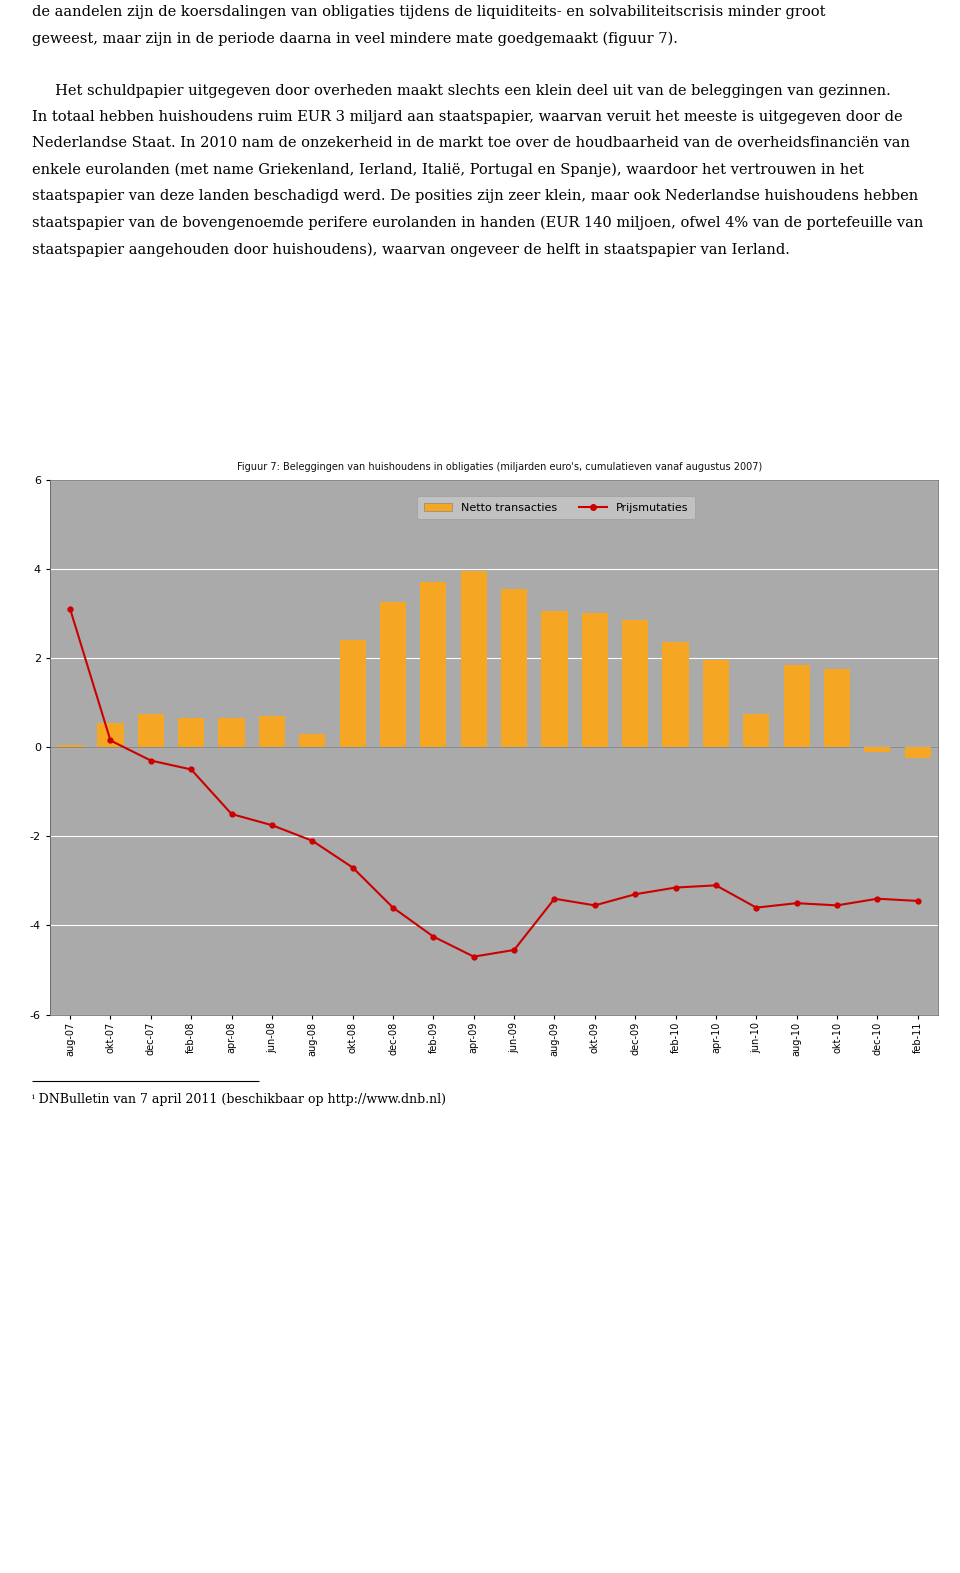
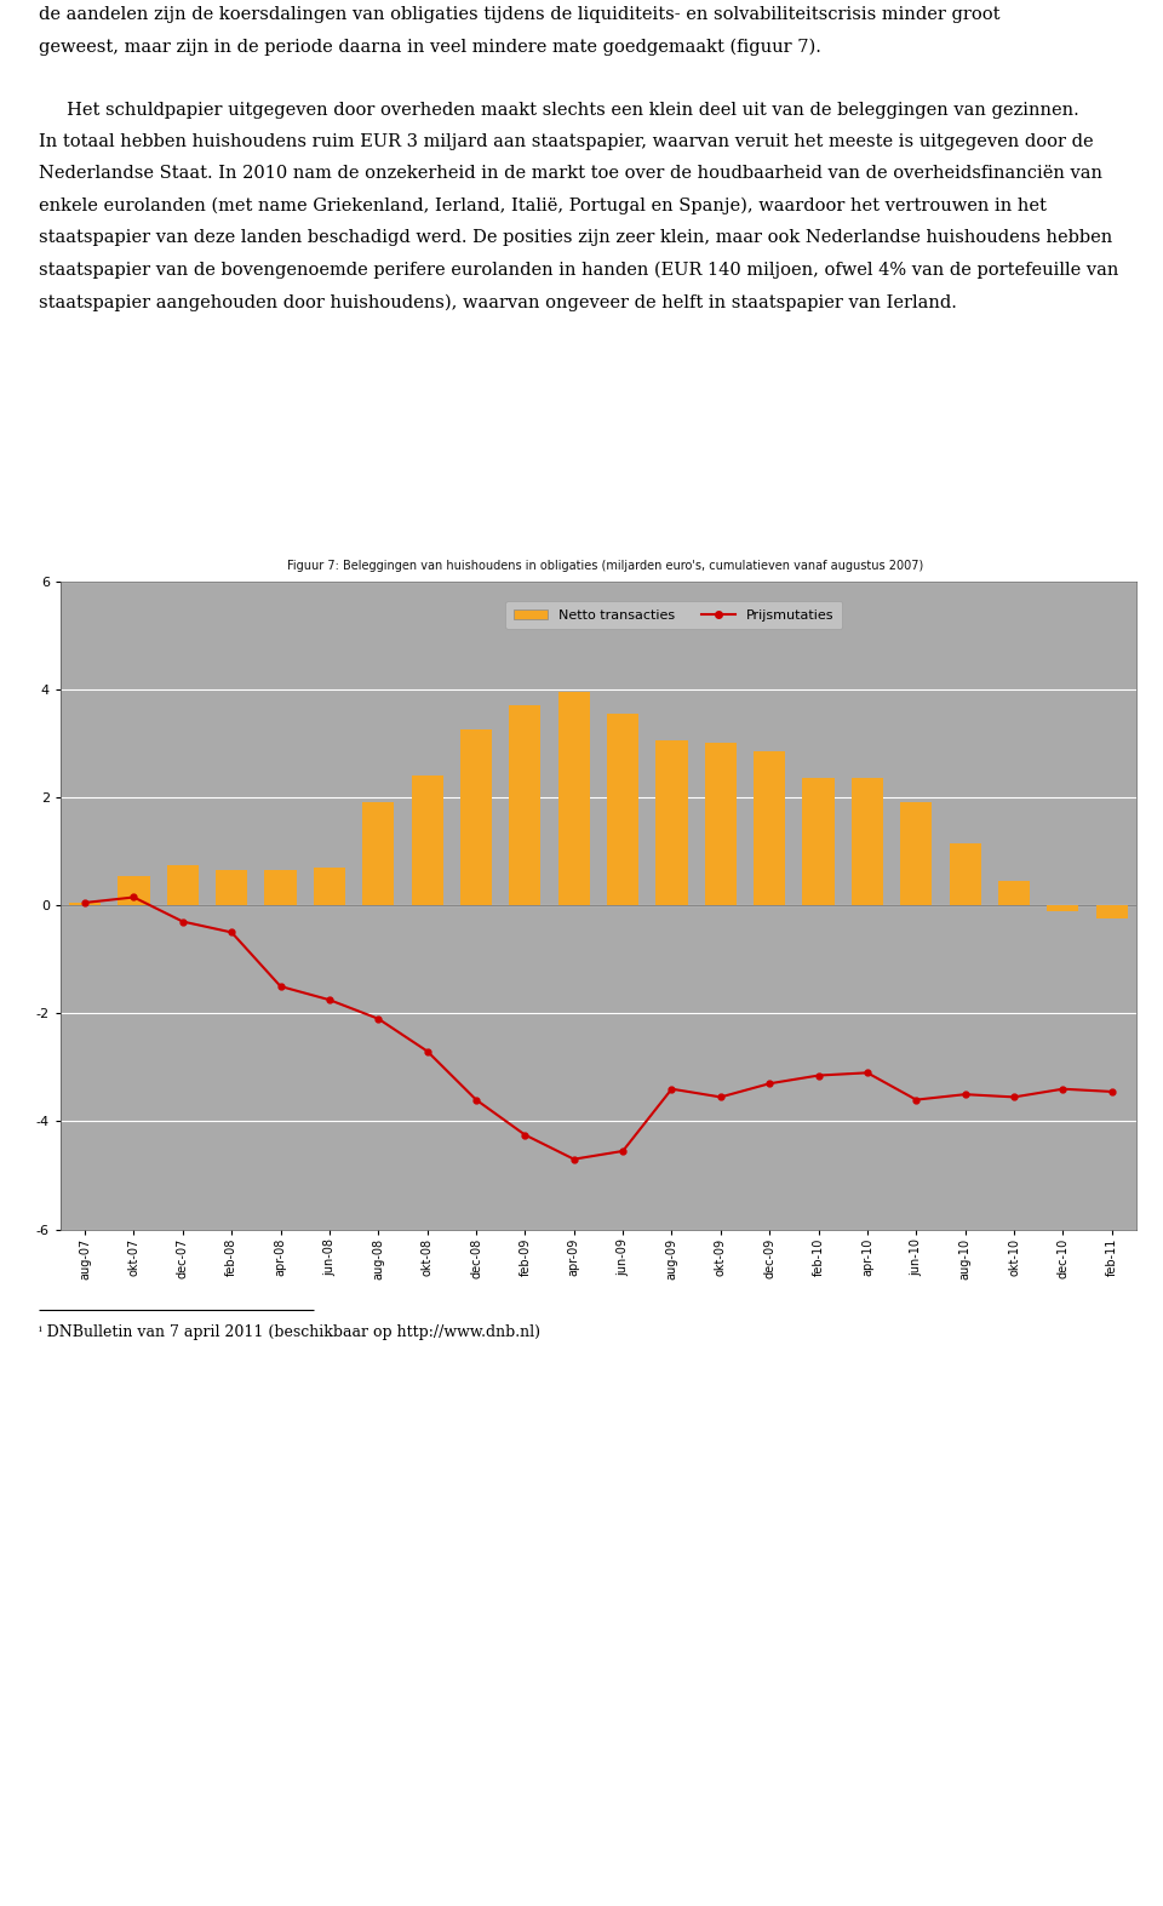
Prijsmutaties/aug-07: 3.10 -> 0.05
Netto transacties/aug-08: 0.30 -> 1.90
Netto transacties/apr-10: 1.95 -> 2.35
Netto transacties/jun-10: 0.75 -> 1.90
Netto transacties/aug-10: 1.85 -> 1.15
Netto transacties/okt-10: 1.75 -> 0.45
